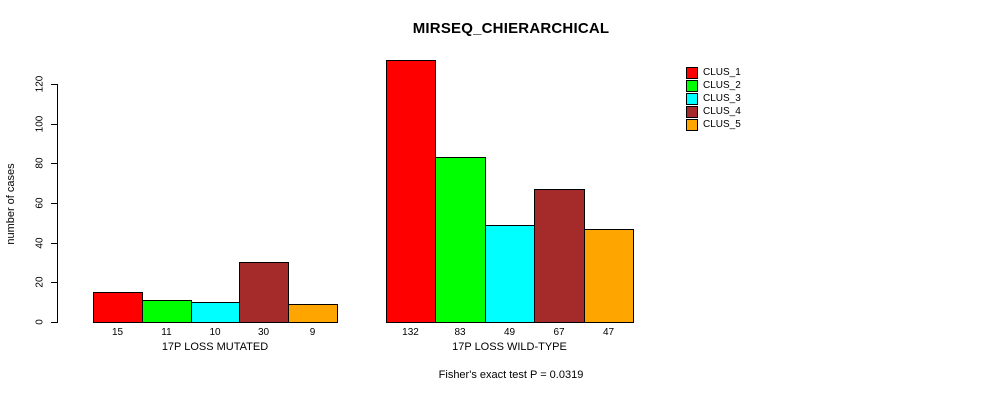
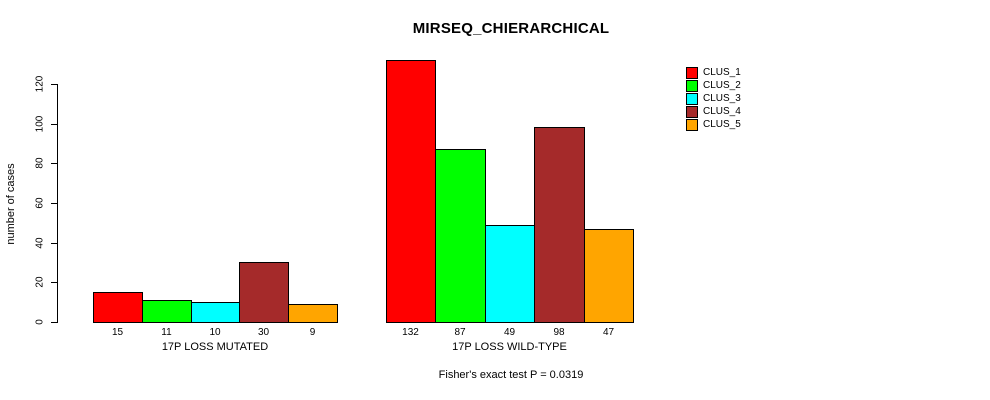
CLUS_2/17P LOSS WILD-TYPE: 83 -> 87
CLUS_4/17P LOSS WILD-TYPE: 67 -> 98
